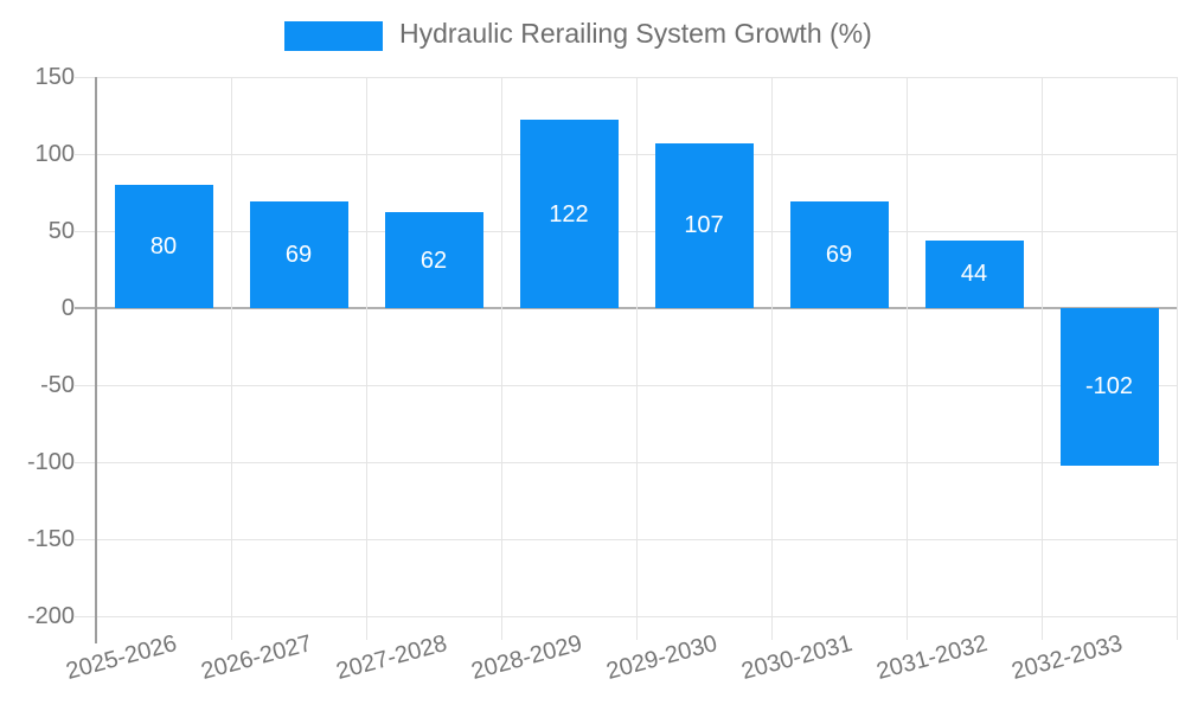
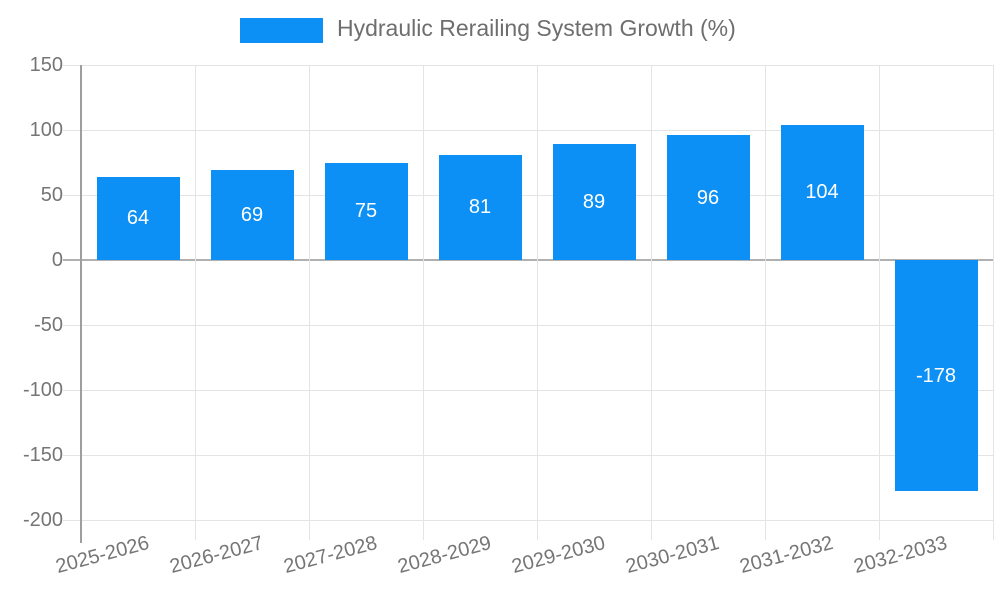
2025-2026: 80 -> 64
2027-2028: 62 -> 75
2028-2029: 122 -> 81
2029-2030: 107 -> 89
2030-2031: 69 -> 96
2031-2032: 44 -> 104
2032-2033: -102 -> -178
